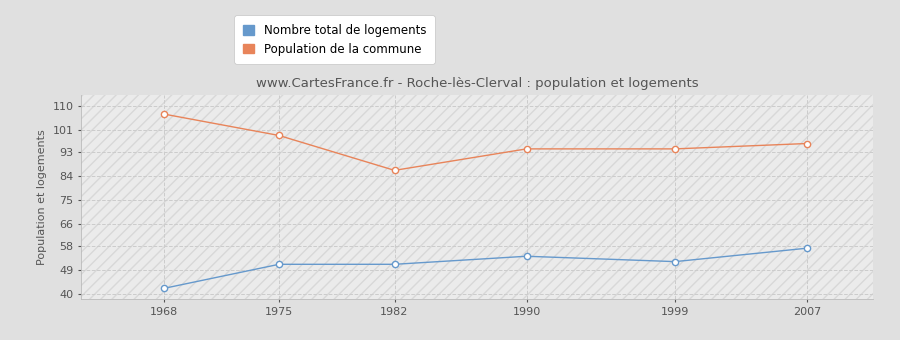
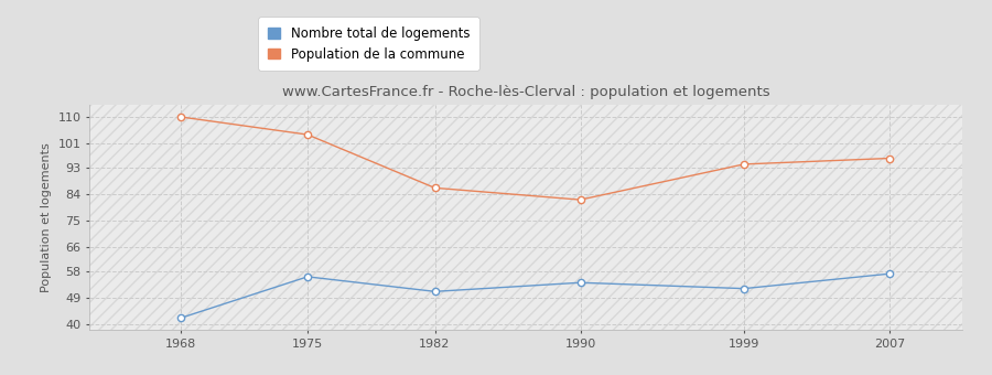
Population de la commune/1968: 107 -> 110
Nombre total de logements/1975: 51 -> 56
Population de la commune/1975: 99 -> 104
Population de la commune/1990: 94 -> 82
